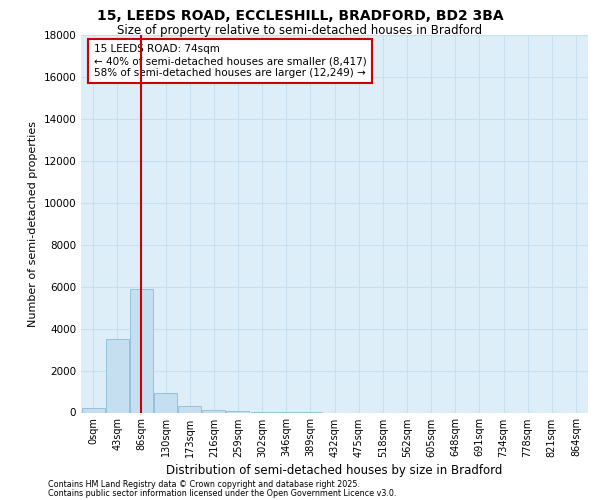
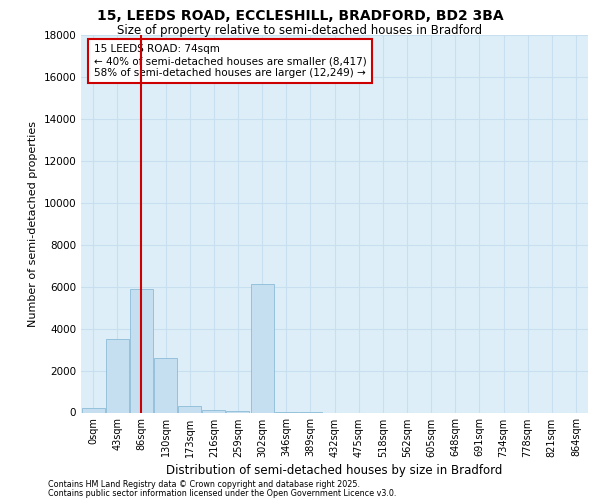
130sqm: 950 -> 2600
302sqm: 0 -> 6150
